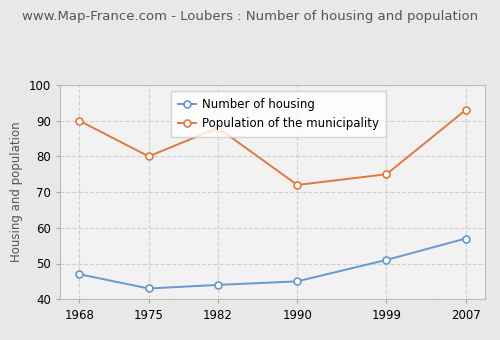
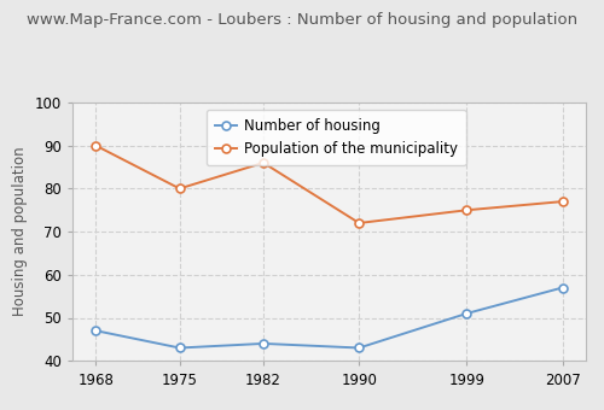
Population of the municipality/1982: 88 -> 86
Number of housing/1990: 45 -> 43
Population of the municipality/2007: 93 -> 77
